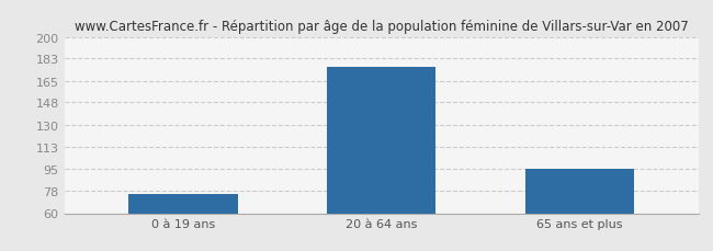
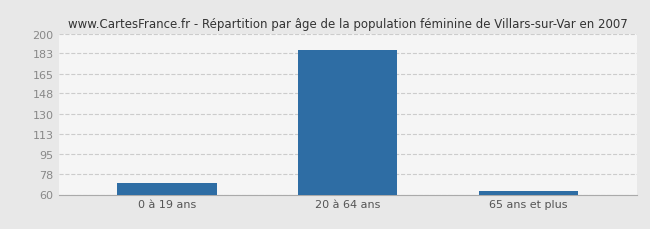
0 à 19 ans: 75 -> 70
20 à 64 ans: 176 -> 186
65 ans et plus: 95 -> 63
